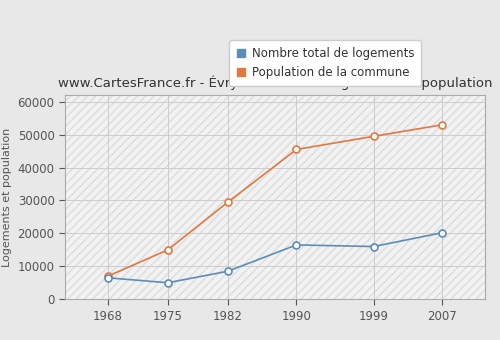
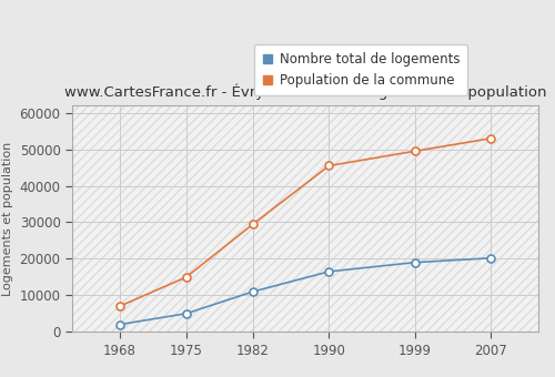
Nombre total de logements/1968: 6500 -> 2000
Nombre total de logements/1982: 8500 -> 11000
Nombre total de logements/1999: 16000 -> 19000
